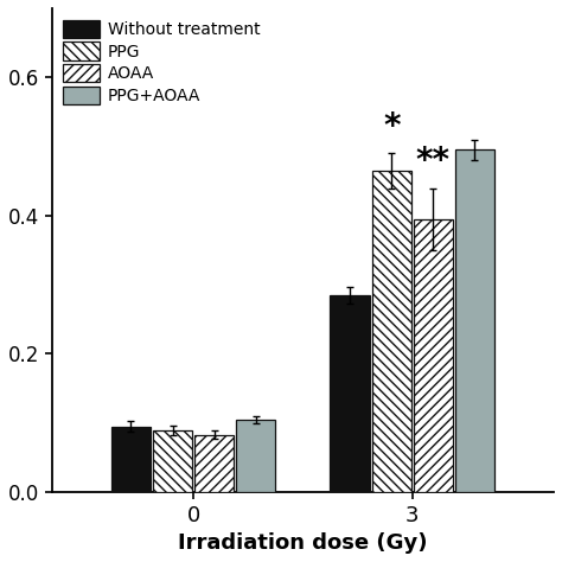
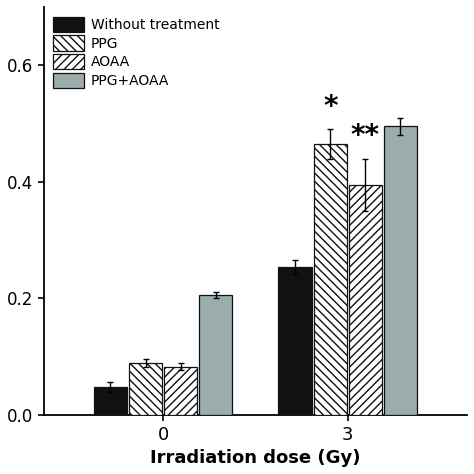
Without treatment/0: 0.095 -> 0.048
PPG+AOAA/0: 0.105 -> 0.206
Without treatment/3: 0.285 -> 0.254
